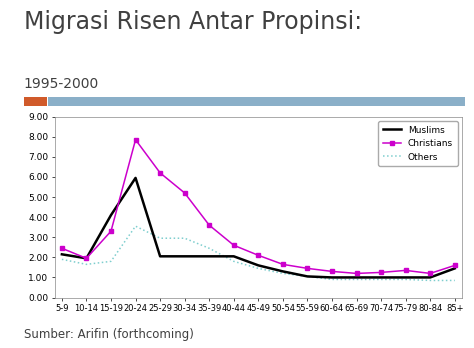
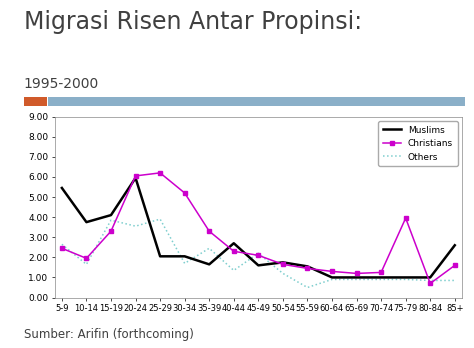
Muslims/5-9: 2.15 -> 5.45
Others/5-9: 1.90 -> 2.65
Muslims/10-14: 1.95 -> 3.75
Others/15-19: 1.80 -> 3.85
Christians/20-24: 7.85 -> 6.05
Others/25-29: 2.95 -> 3.90
Others/30-34: 2.95 -> 1.70
Muslims/35-39: 2.05 -> 1.65
Christians/35-39: 3.60 -> 3.30
Muslims/40-44: 2.05 -> 2.70
Christians/40-44: 2.60 -> 2.30
Others/40-44: 1.80 -> 1.35
Others/45-49: 1.45 -> 2.20
Muslims/50-54: 1.30 -> 1.75
Muslims/55-59: 1.05 -> 1.55
Others/55-59: 1.05 -> 0.50
Christians/75-79: 1.35 -> 3.95
Christians/80-84: 1.20 -> 0.70
Muslims/85+: 1.45 -> 2.60
